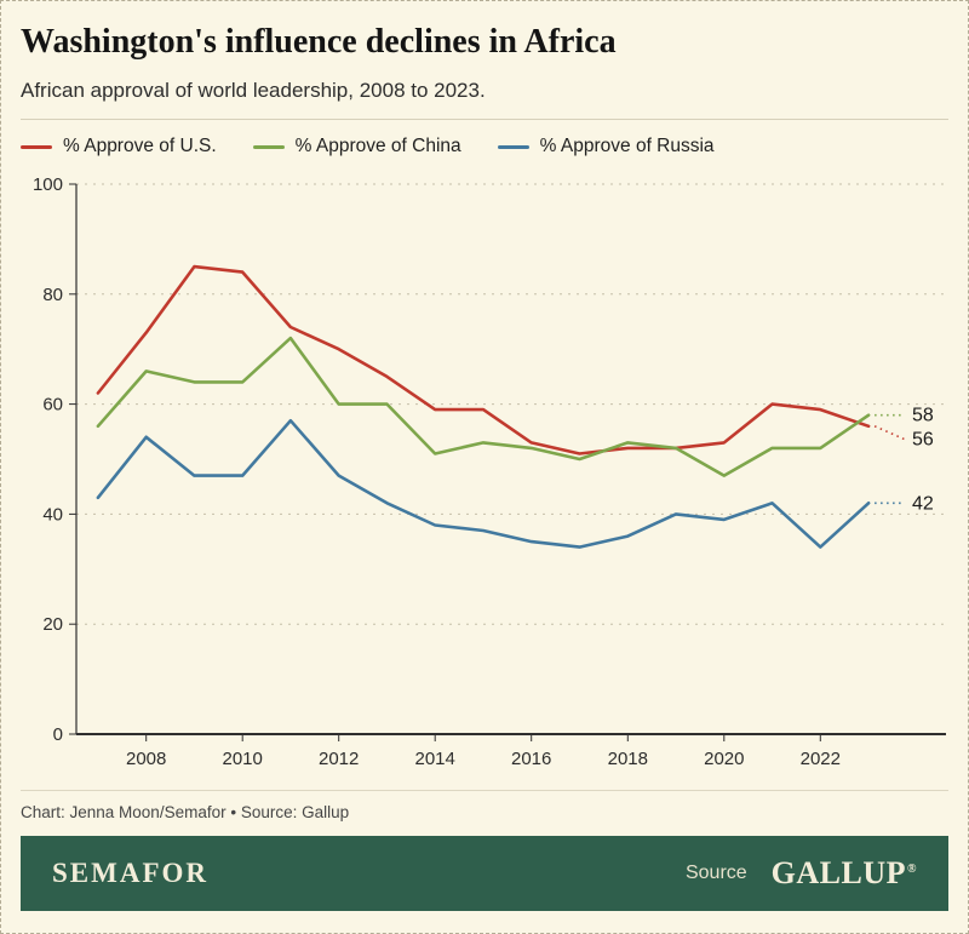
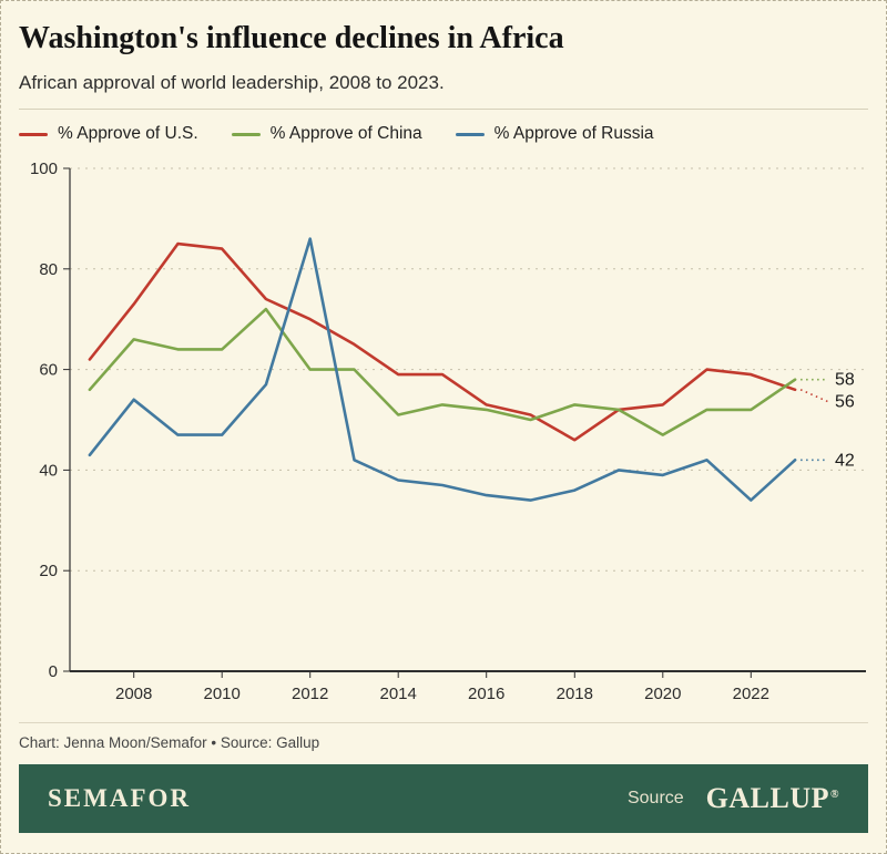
% Approve of Russia/2012: 47 -> 86
% Approve of U.S./2018: 52 -> 46
